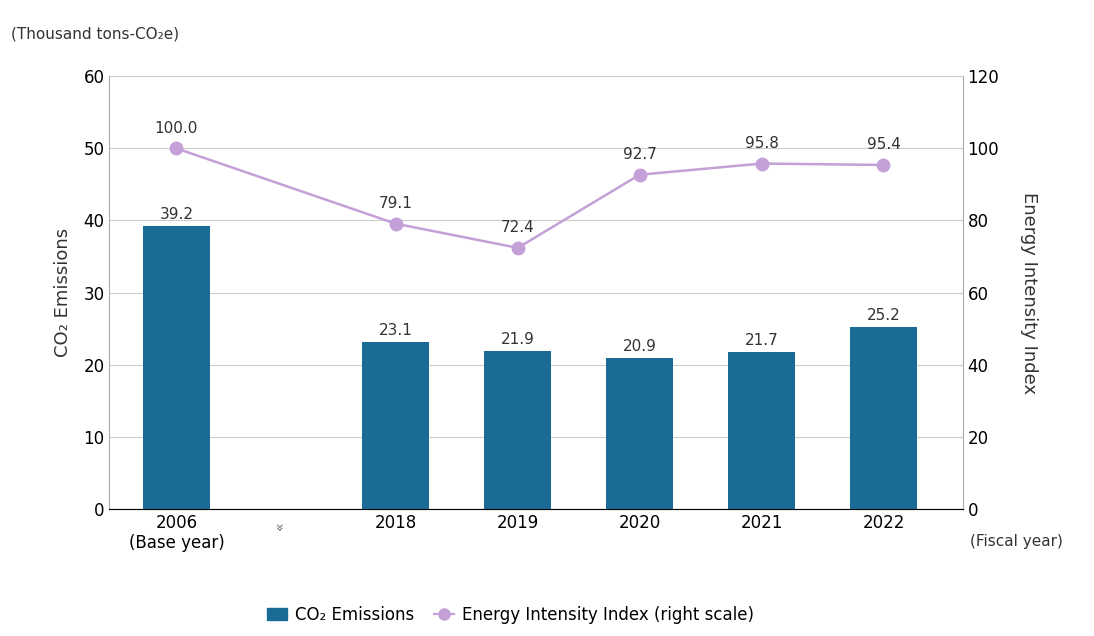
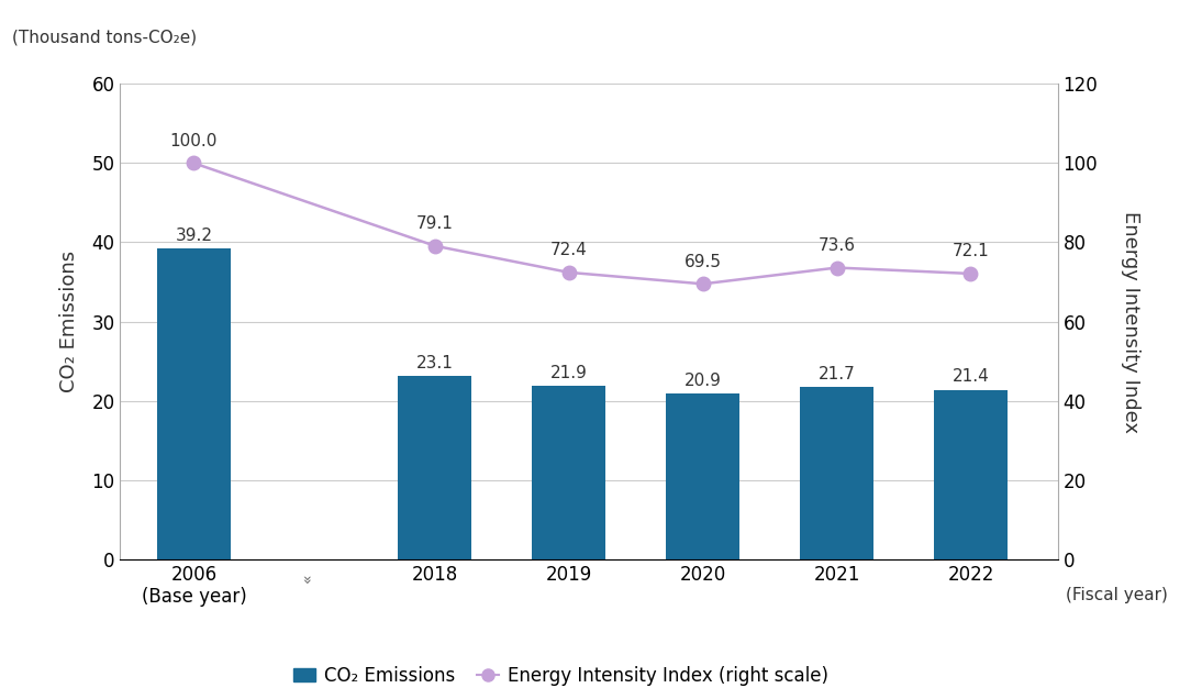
Energy Intensity Index (right scale)/2020: 92.7 -> 69.5
Energy Intensity Index (right scale)/2021: 95.8 -> 73.6
CO₂ Emissions/2022: 25.2 -> 21.4
Energy Intensity Index (right scale)/2022: 95.4 -> 72.1
